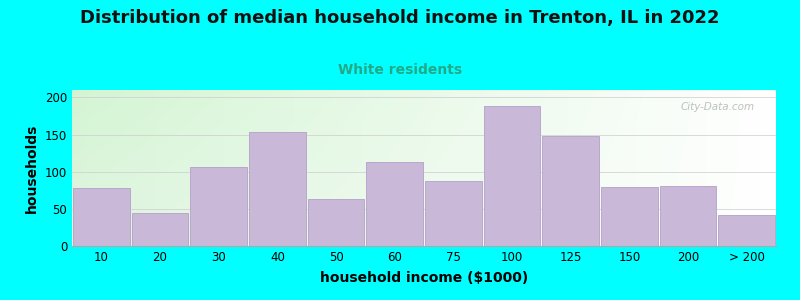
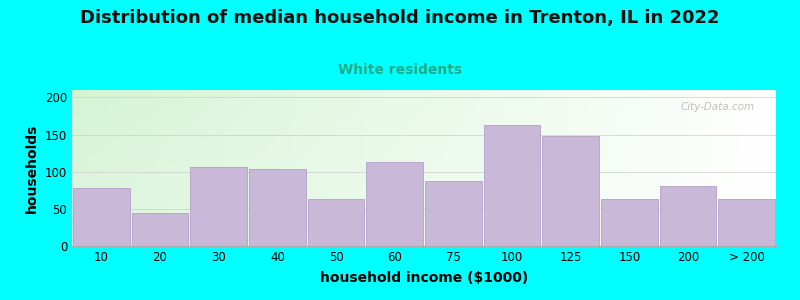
40: 154 -> 104
100: 188 -> 163
150: 80 -> 63
> 200: 42 -> 63
